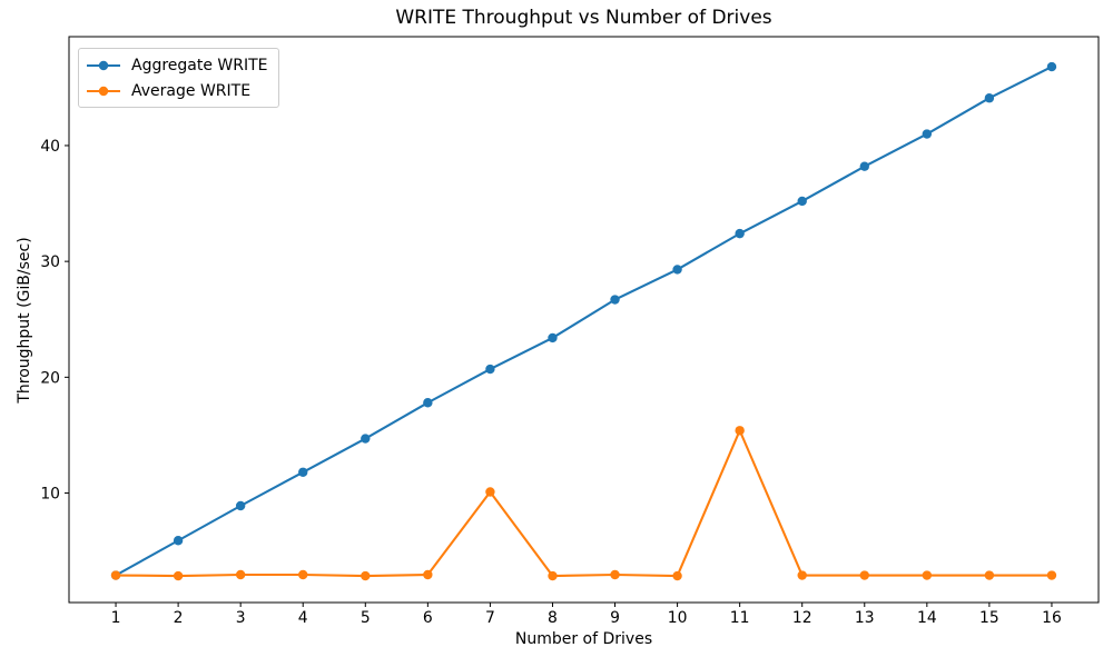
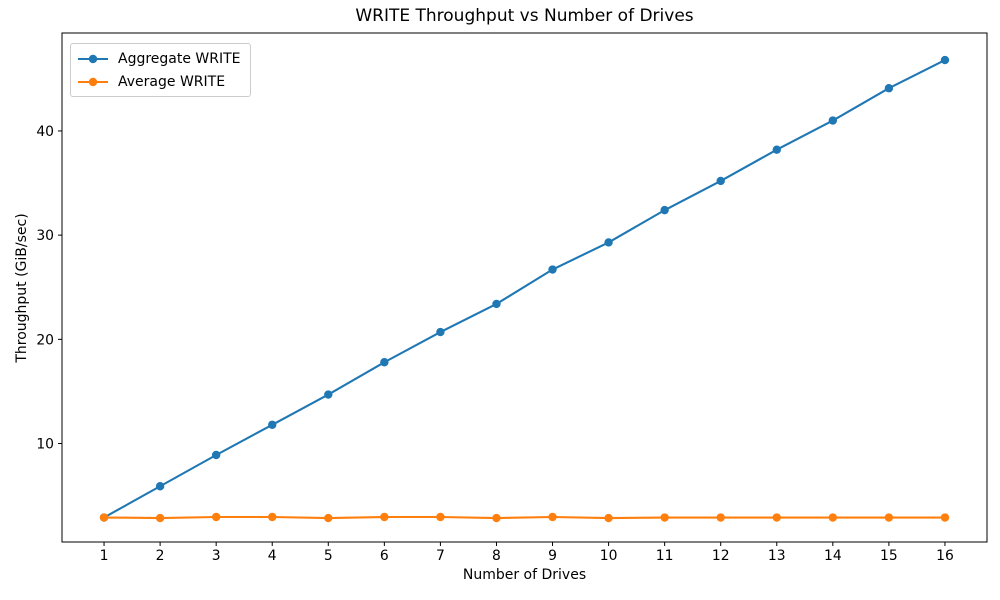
Average WRITE/7: 10.1 -> 3.0
Average WRITE/11: 15.4 -> 2.9
